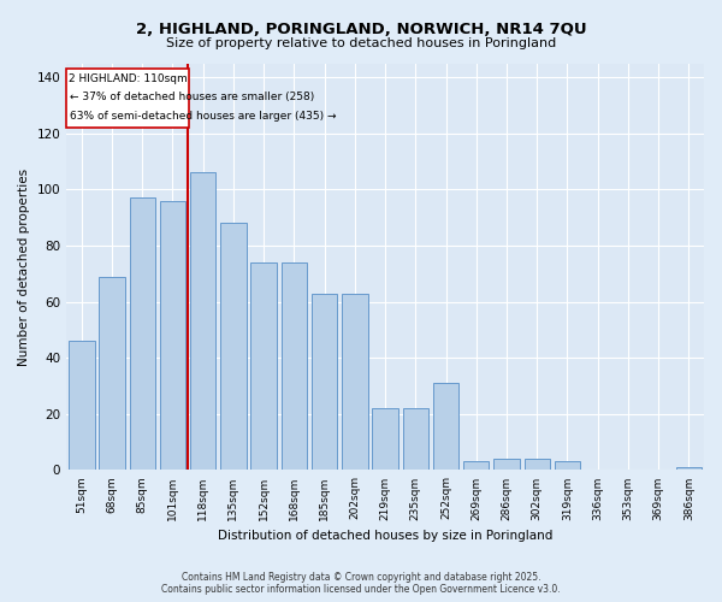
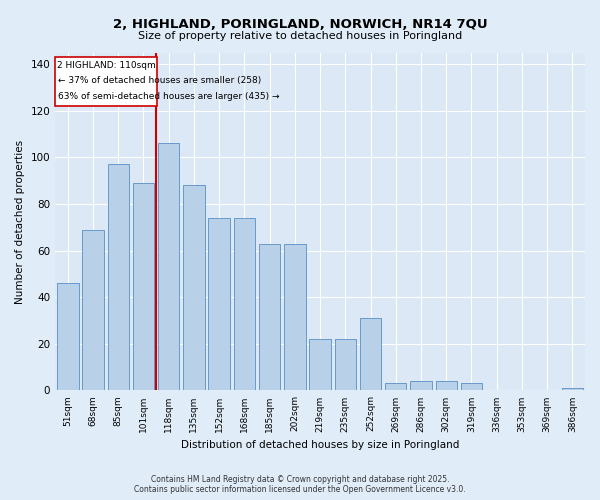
101sqm: 96 -> 89
